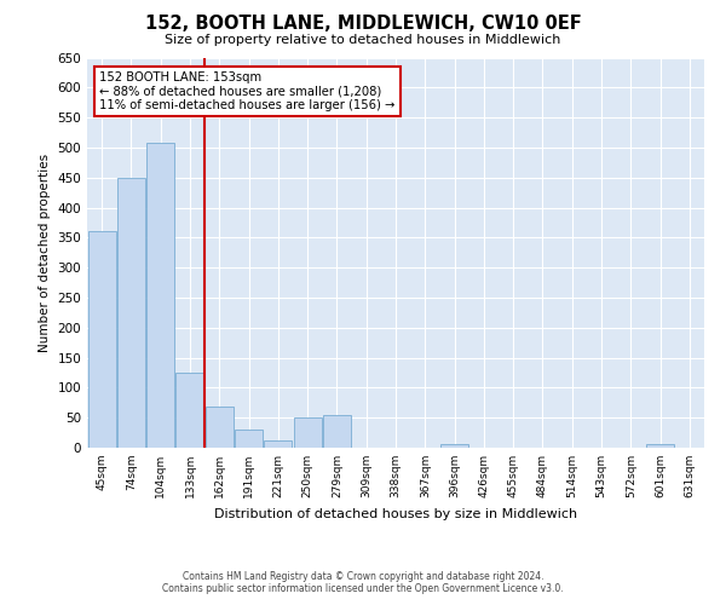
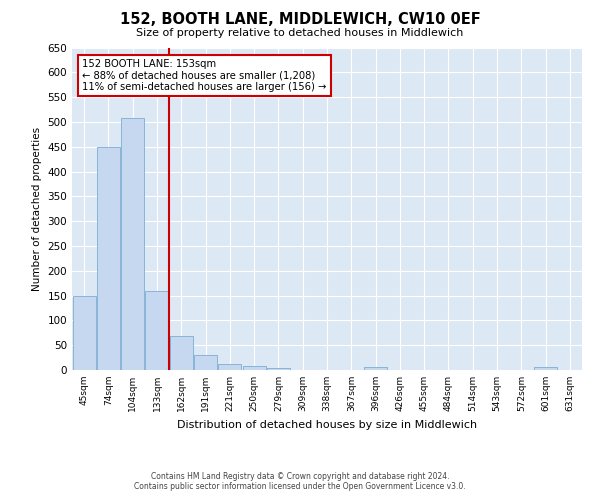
45sqm: 360 -> 150
133sqm: 125 -> 160
250sqm: 50 -> 9
279sqm: 55 -> 5
